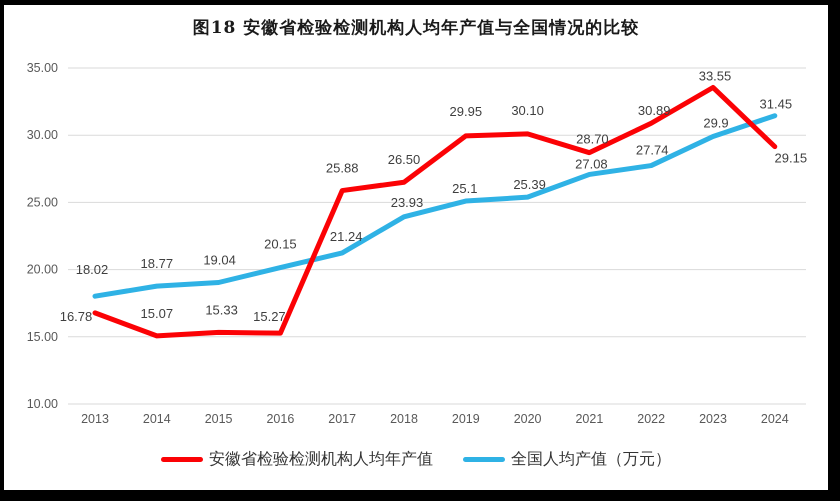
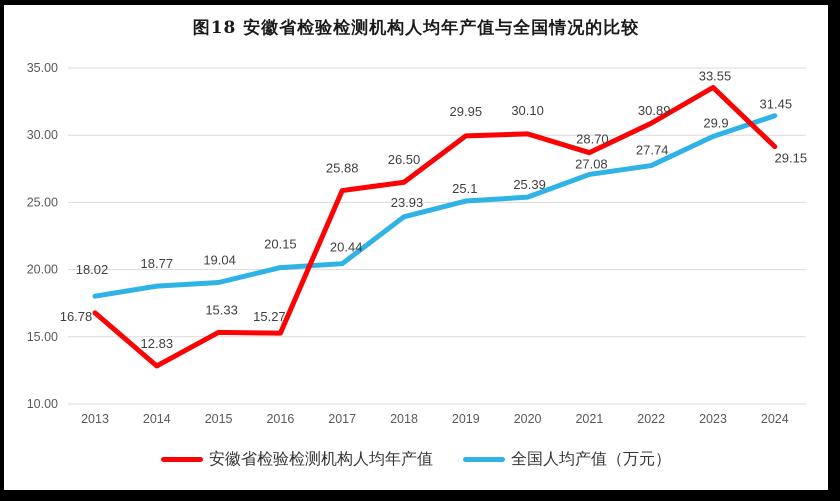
安徽省检验检测机构人均年产值/2014: 15.07 -> 12.83
全国人均产值（万元）/2017: 21.24 -> 20.44
